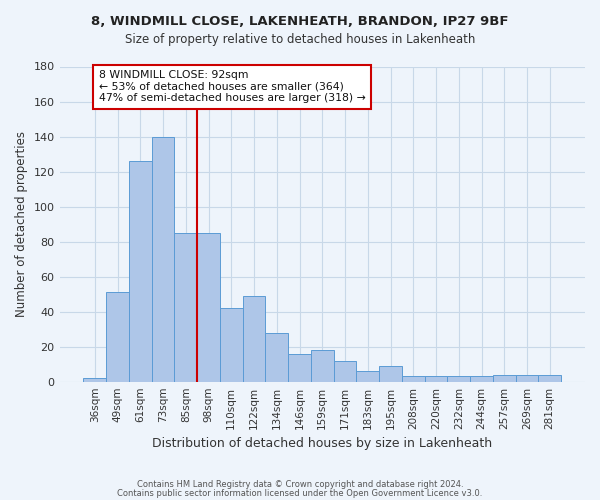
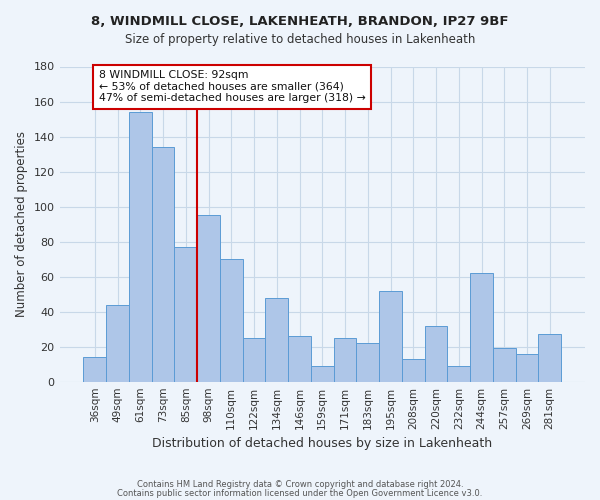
36sqm: 2 -> 14
49sqm: 51 -> 44
61sqm: 126 -> 154
73sqm: 140 -> 134
85sqm: 85 -> 77
98sqm: 85 -> 95
110sqm: 42 -> 70
122sqm: 49 -> 25
134sqm: 28 -> 48
146sqm: 16 -> 26
159sqm: 18 -> 9
171sqm: 12 -> 25
183sqm: 6 -> 22
195sqm: 9 -> 52
208sqm: 3 -> 13
220sqm: 3 -> 32
232sqm: 3 -> 9
244sqm: 3 -> 62
257sqm: 4 -> 19
269sqm: 4 -> 16
281sqm: 4 -> 27
